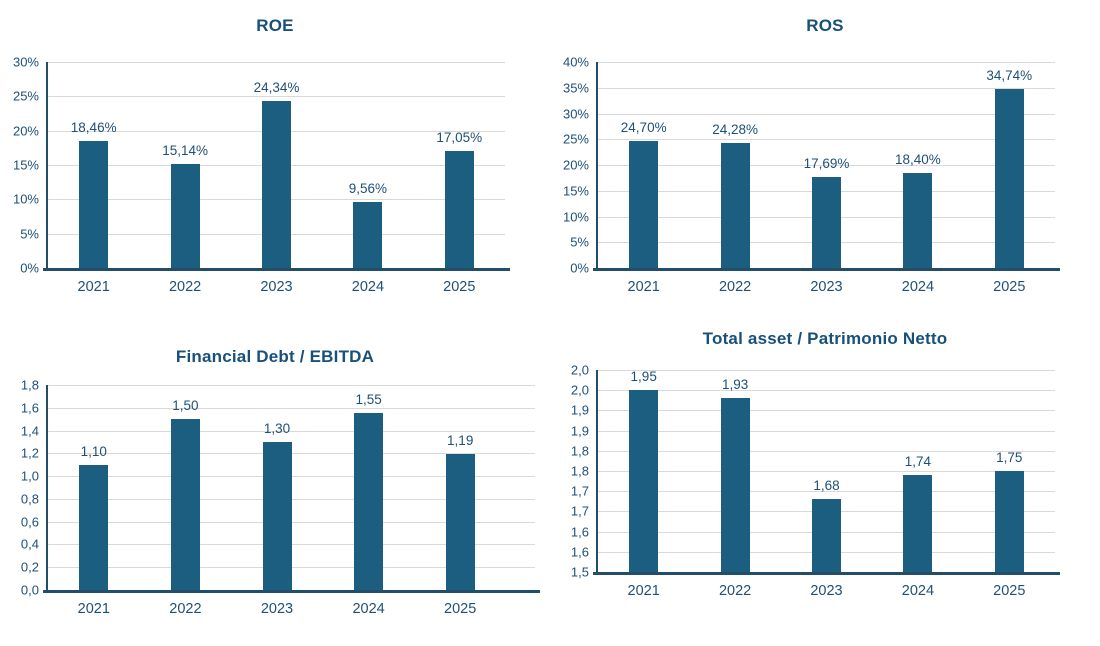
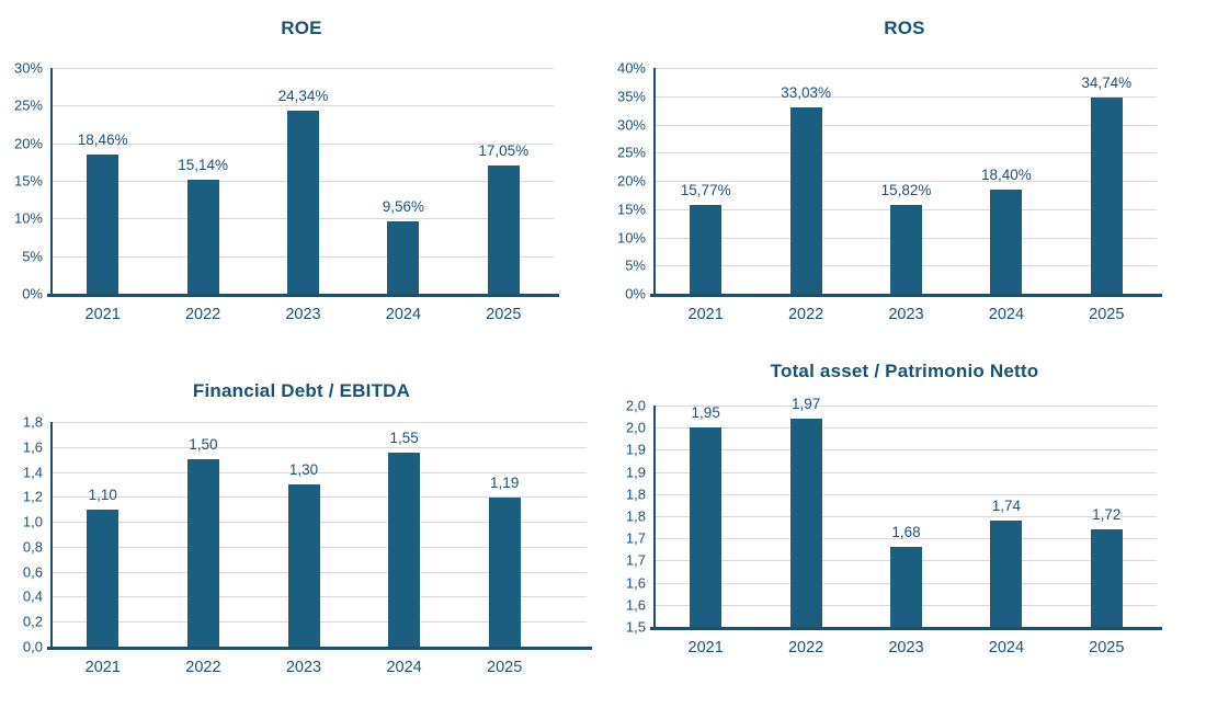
ROS/2021: 24,70% -> 15,77%
ROS/2022: 24,28% -> 33,03%
ROS/2023: 17,69% -> 15,82%
Total asset / Patrimonio Netto/2022: 1,93 -> 1,97
Total asset / Patrimonio Netto/2025: 1,75 -> 1,72
